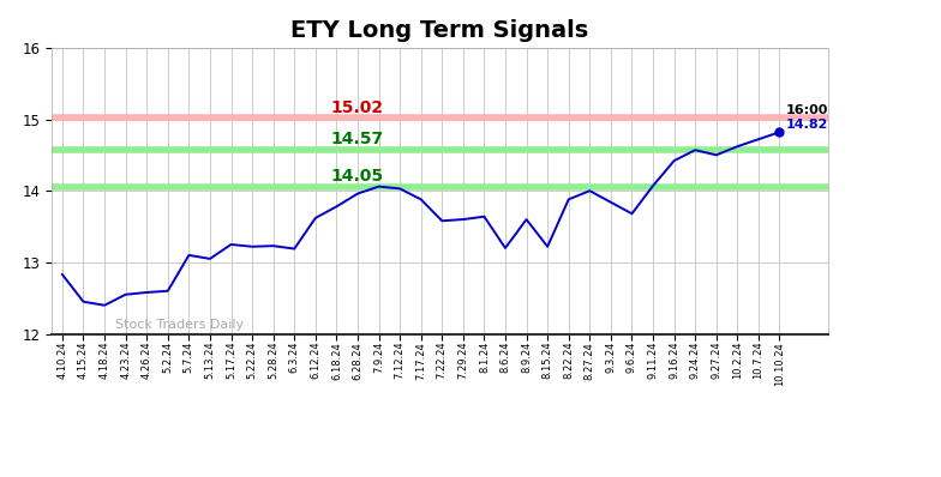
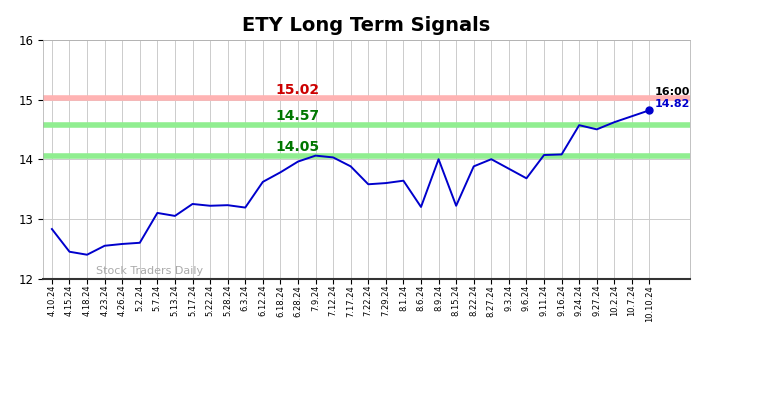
8.9.24: 13.60 -> 14.00
9.16.24: 14.42 -> 14.08
